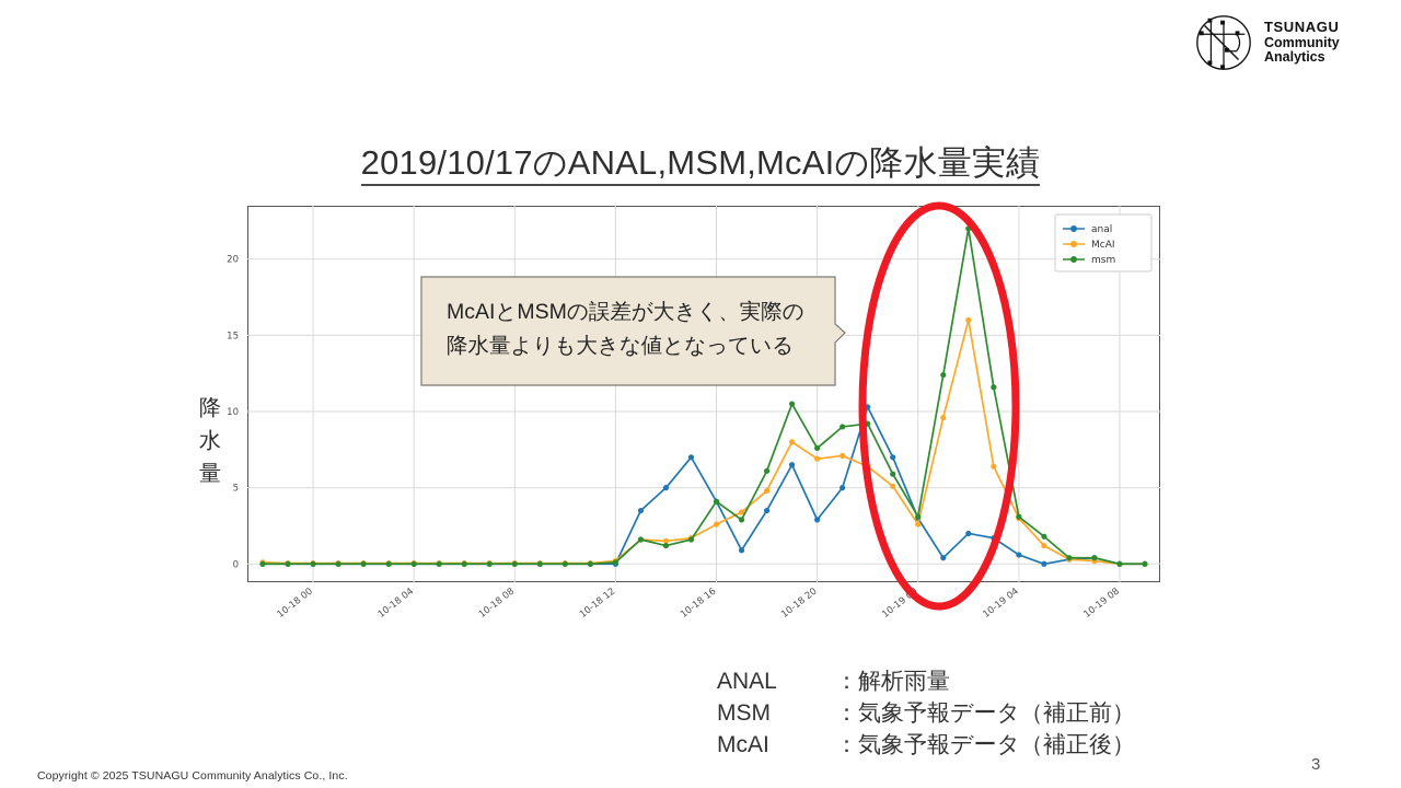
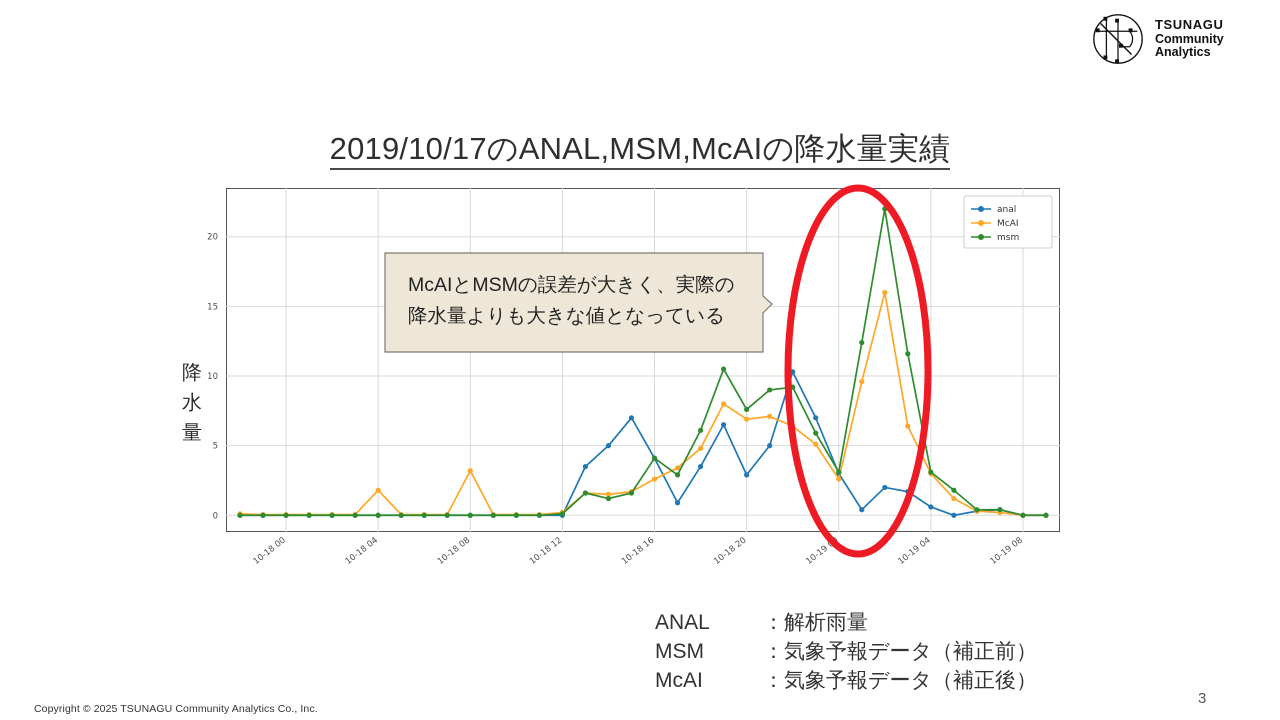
McAI/10-18 04: 0.1 -> 1.8
McAI/10-18 08: 0.1 -> 3.2
